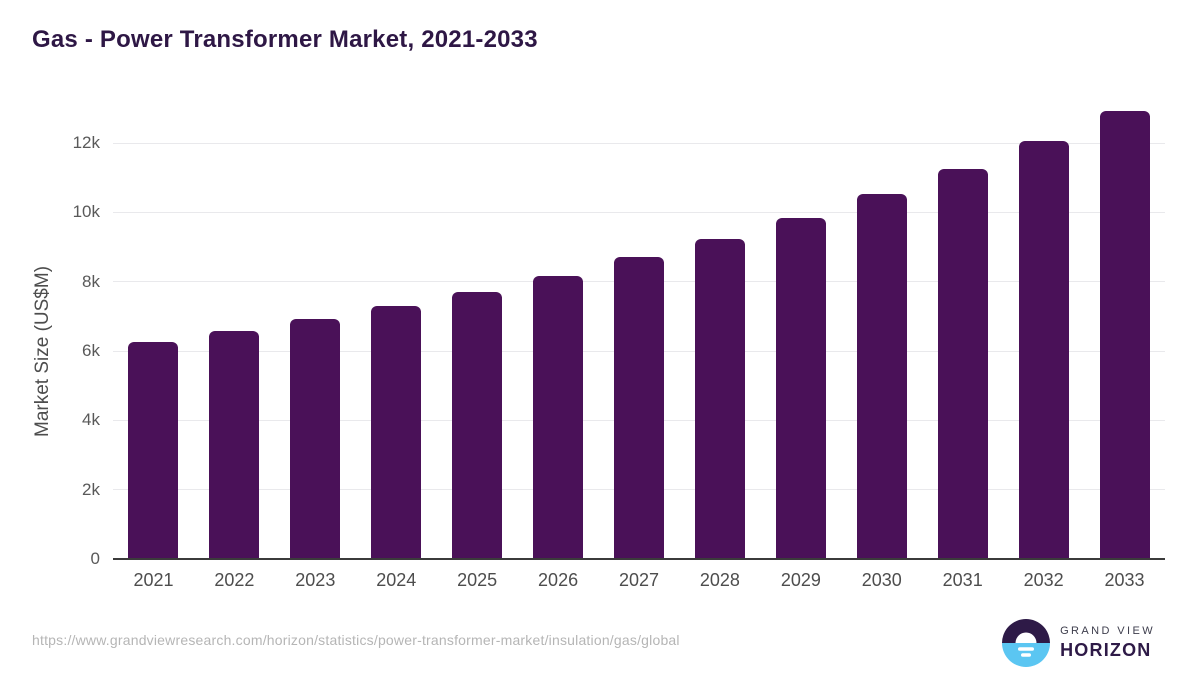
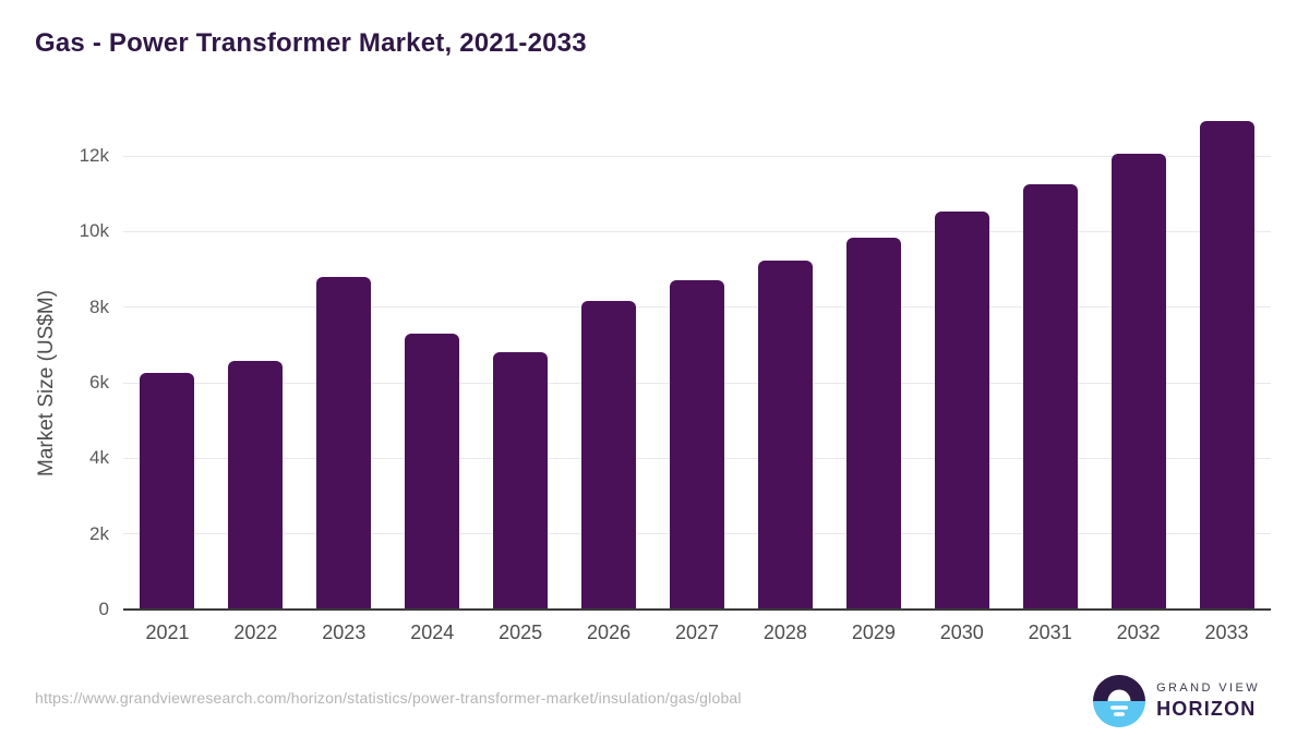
2023: 6.9k -> 8.8k
2025: 7.7k -> 6.8k
